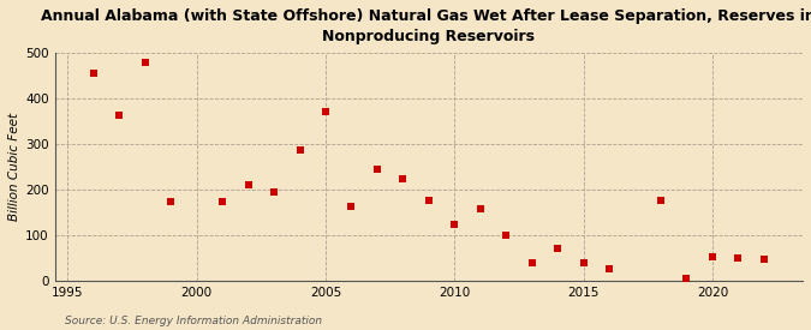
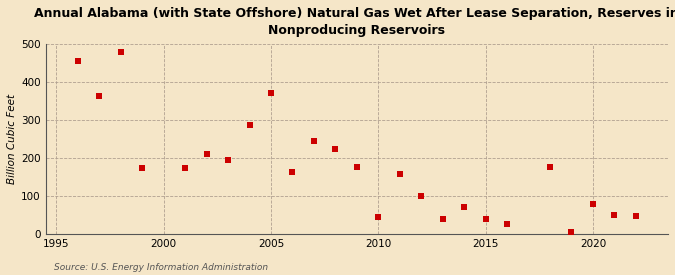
2010: 123 -> 45
2020: 53 -> 80
